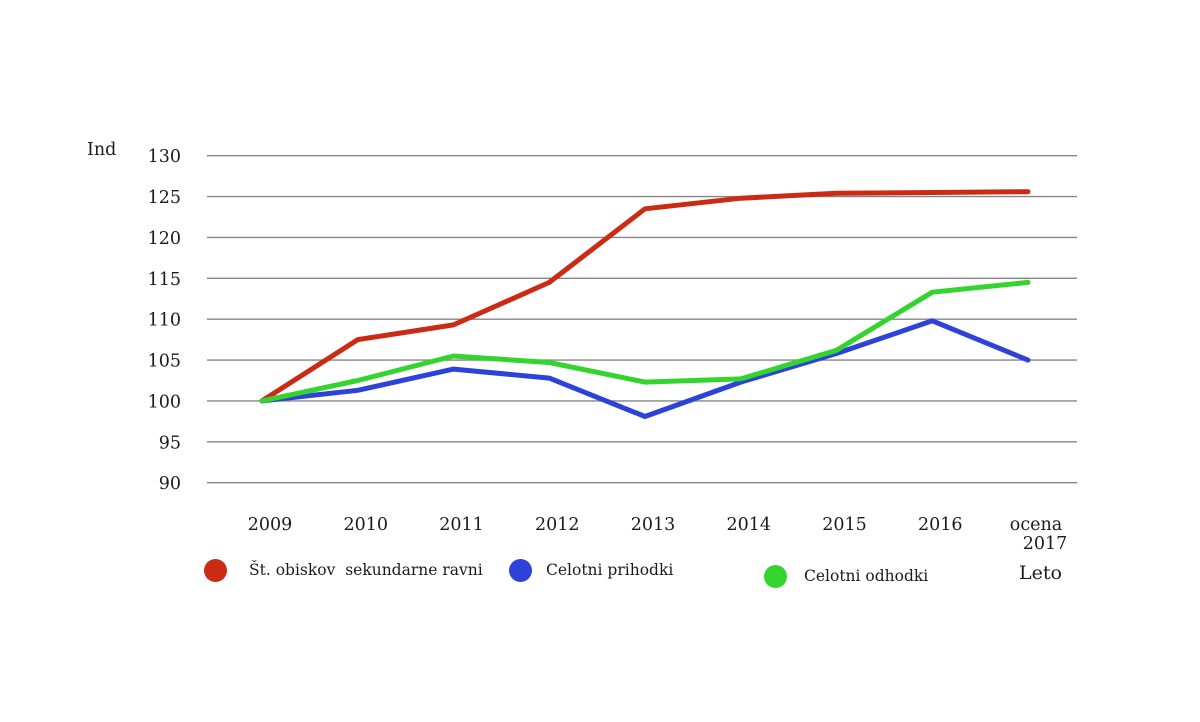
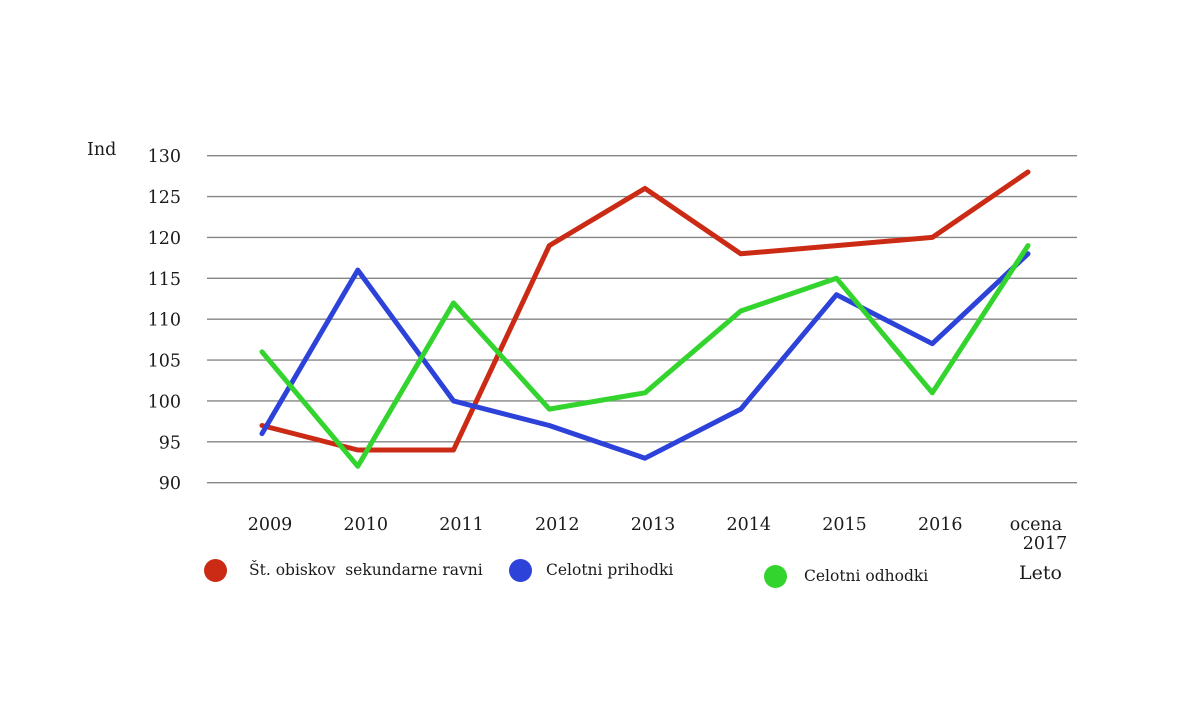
Št. obiskov sekundarne ravni/2009: 100 -> 97
Celotni prihodki/2009: 100 -> 96
Celotni odhodki/2009: 100 -> 106
Št. obiskov sekundarne ravni/2010: 108 -> 94
Celotni prihodki/2010: 101 -> 116
Celotni odhodki/2010: 102 -> 92
Št. obiskov sekundarne ravni/2011: 109 -> 94
Celotni prihodki/2011: 104 -> 100
Celotni odhodki/2011: 106 -> 112
Št. obiskov sekundarne ravni/2012: 114 -> 119
Celotni prihodki/2012: 103 -> 97
Celotni odhodki/2012: 105 -> 99
Št. obiskov sekundarne ravni/2013: 124 -> 126
Celotni prihodki/2013: 98 -> 93
Celotni odhodki/2013: 102 -> 101
Št. obiskov sekundarne ravni/2014: 125 -> 118
Celotni prihodki/2014: 102 -> 99
Celotni odhodki/2014: 103 -> 111
Št. obiskov sekundarne ravni/2015: 125 -> 119
Celotni prihodki/2015: 106 -> 113
Celotni odhodki/2015: 106 -> 115
Št. obiskov sekundarne ravni/2016: 126 -> 120
Celotni prihodki/2016: 110 -> 107
Celotni odhodki/2016: 113 -> 101
Št. obiskov sekundarne ravni/ocena 2017: 126 -> 128
Celotni prihodki/ocena 2017: 105 -> 118
Celotni odhodki/ocena 2017: 114 -> 119
